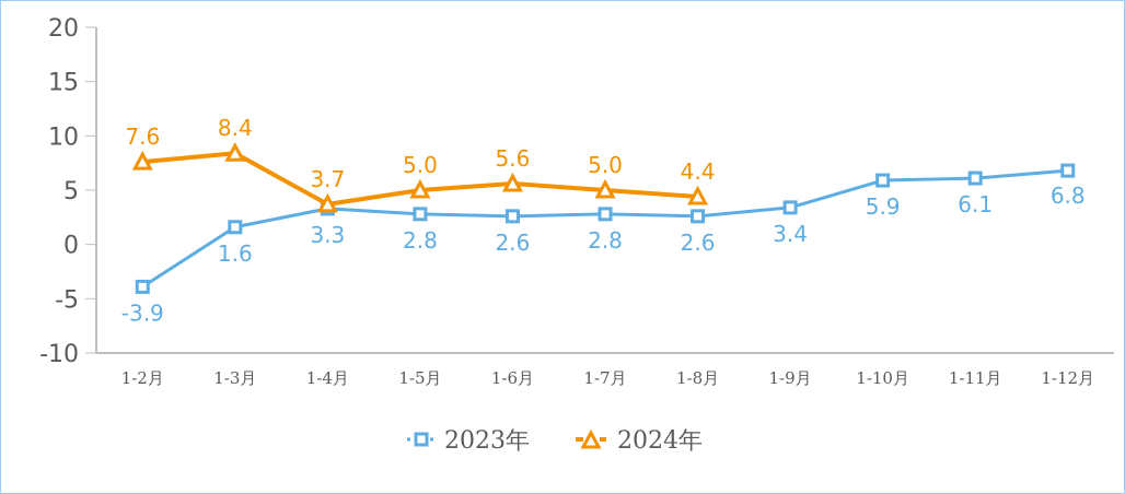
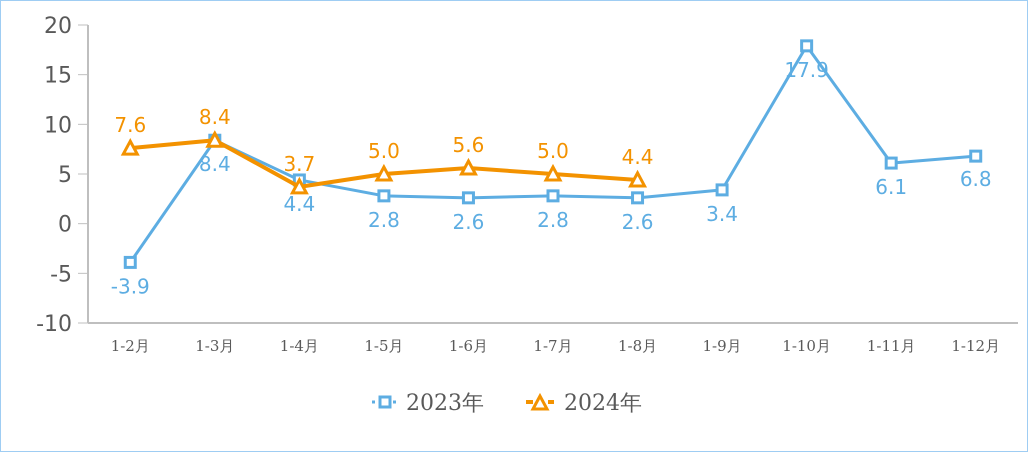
2023年/1-3月: 1.6 -> 8.4
2023年/1-4月: 3.3 -> 4.4
2023年/1-10月: 5.9 -> 17.9
